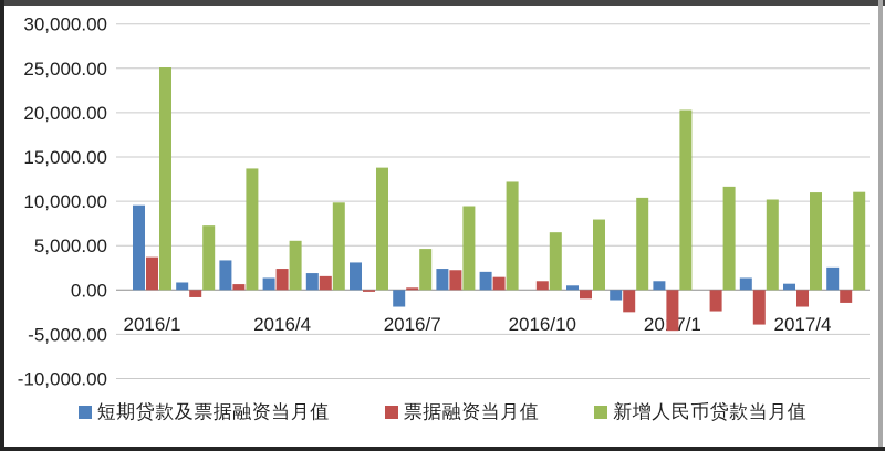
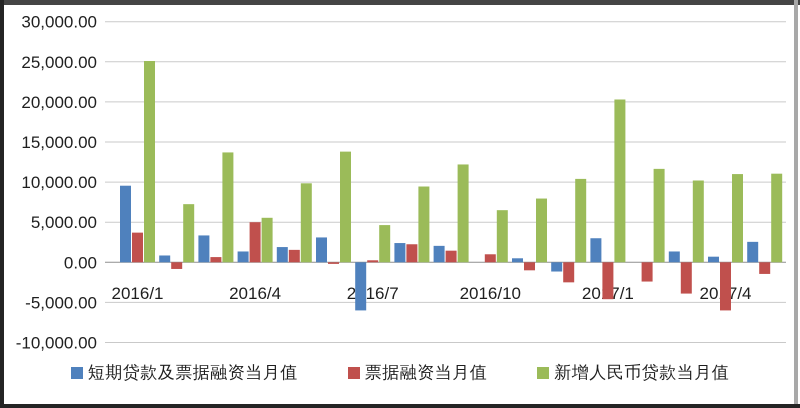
票据融资当月值/2016/4: 2000 -> 5000
短期贷款及票据融资当月值/2016/7: -2000 -> -6000
短期贷款及票据融资当月值/2017/1: 1000 -> 3000
票据融资当月值/2017/4: -2000 -> -6000
